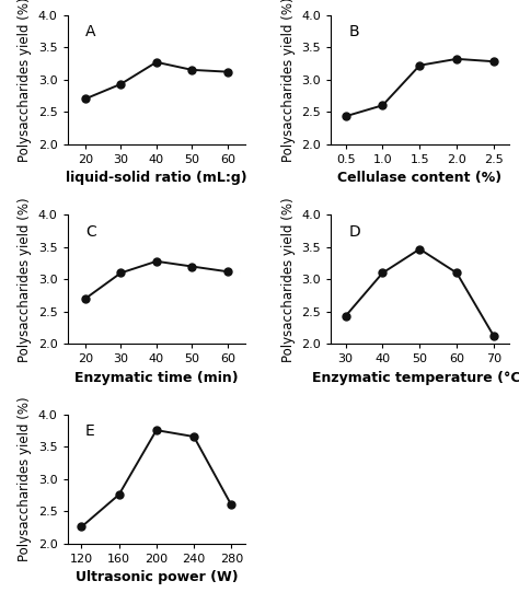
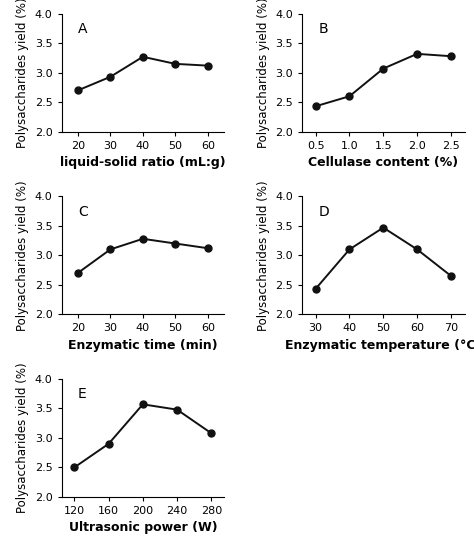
1.5: 3.22 -> 3.07
70: 2.12 -> 2.65
120: 2.26 -> 2.50
160: 2.76 -> 2.90
200: 3.76 -> 3.57
240: 3.66 -> 3.48
280: 2.60 -> 3.08
